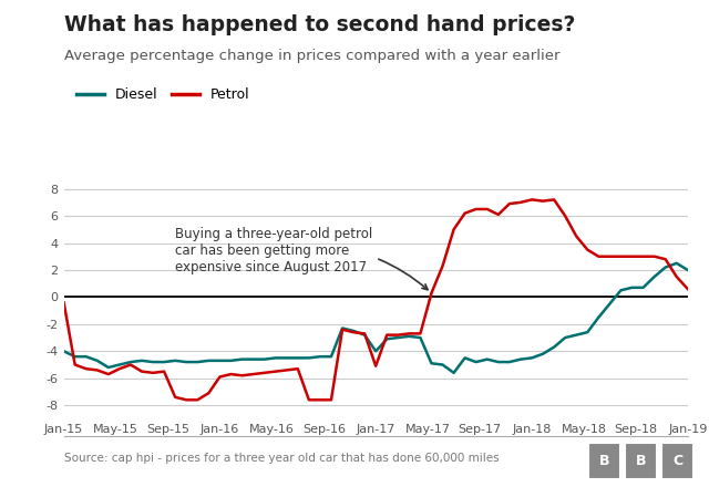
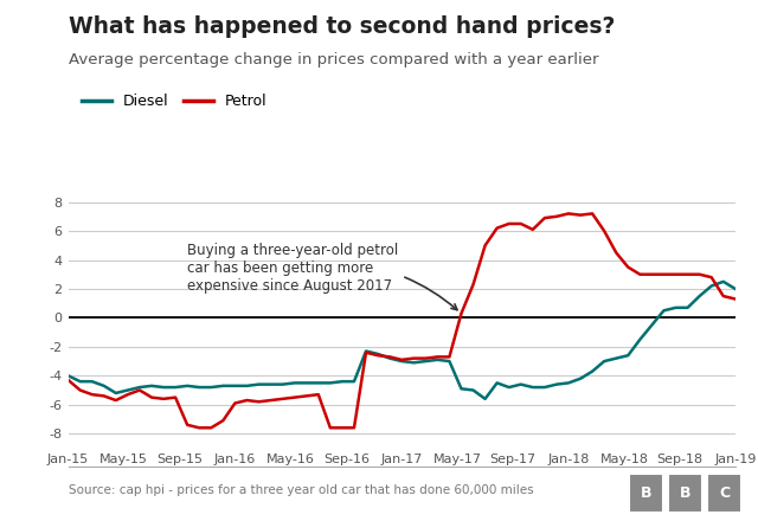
Petrol/Jan-15: -0.4 -> -4.3
Diesel/Jan-17: -4.0 -> -3.0
Petrol/Jan-17: -5.1 -> -2.9
Petrol/Jan-19: 0.6 -> 1.3
